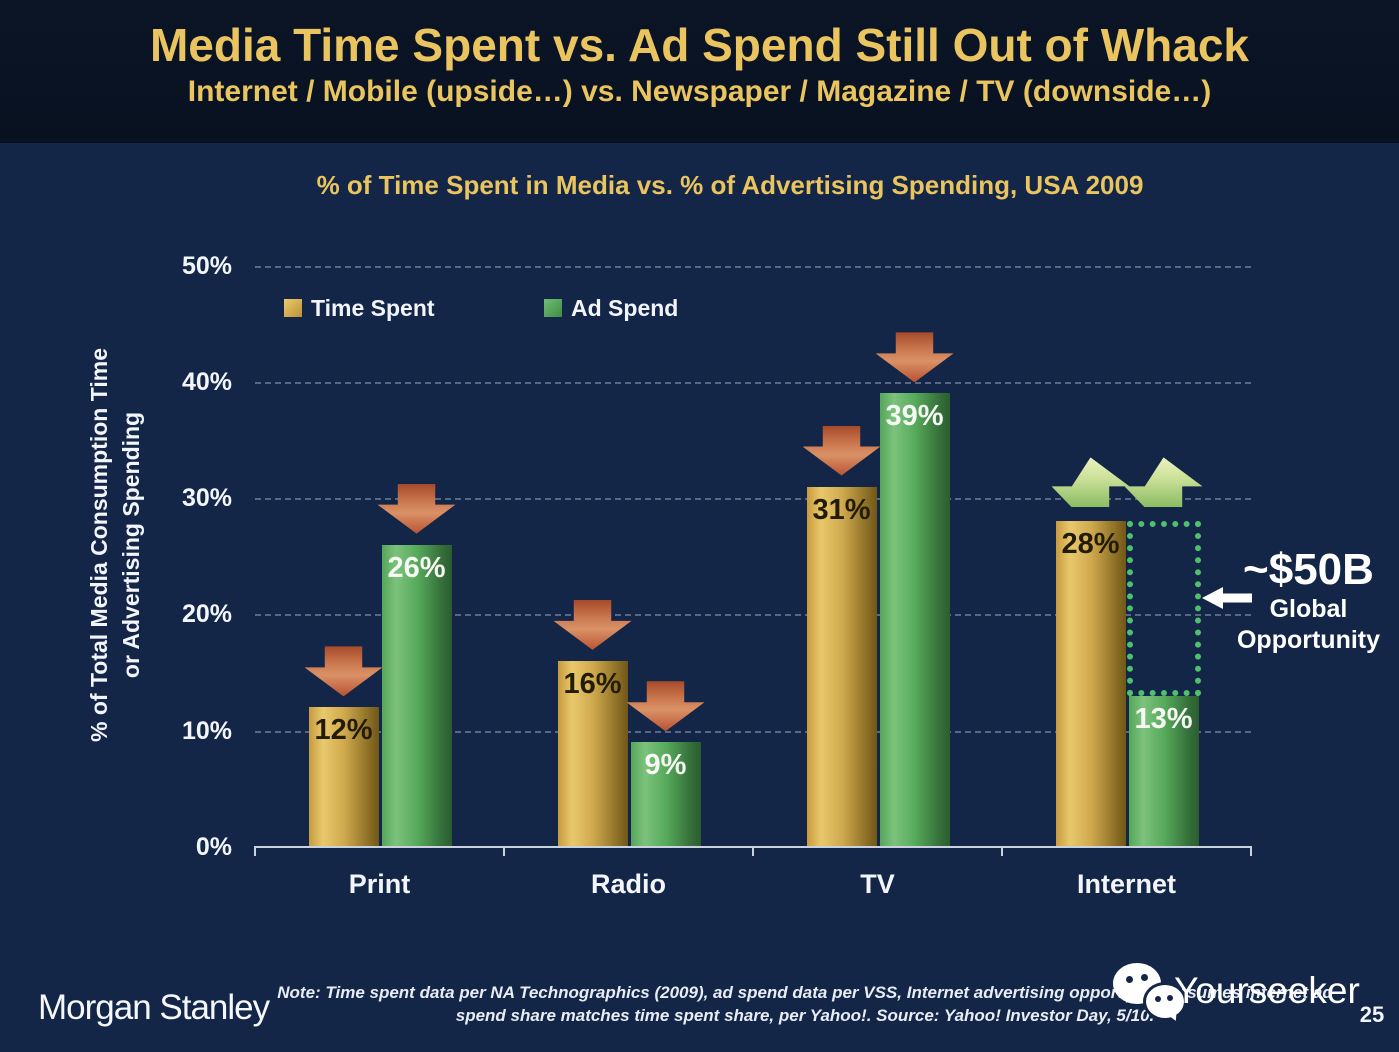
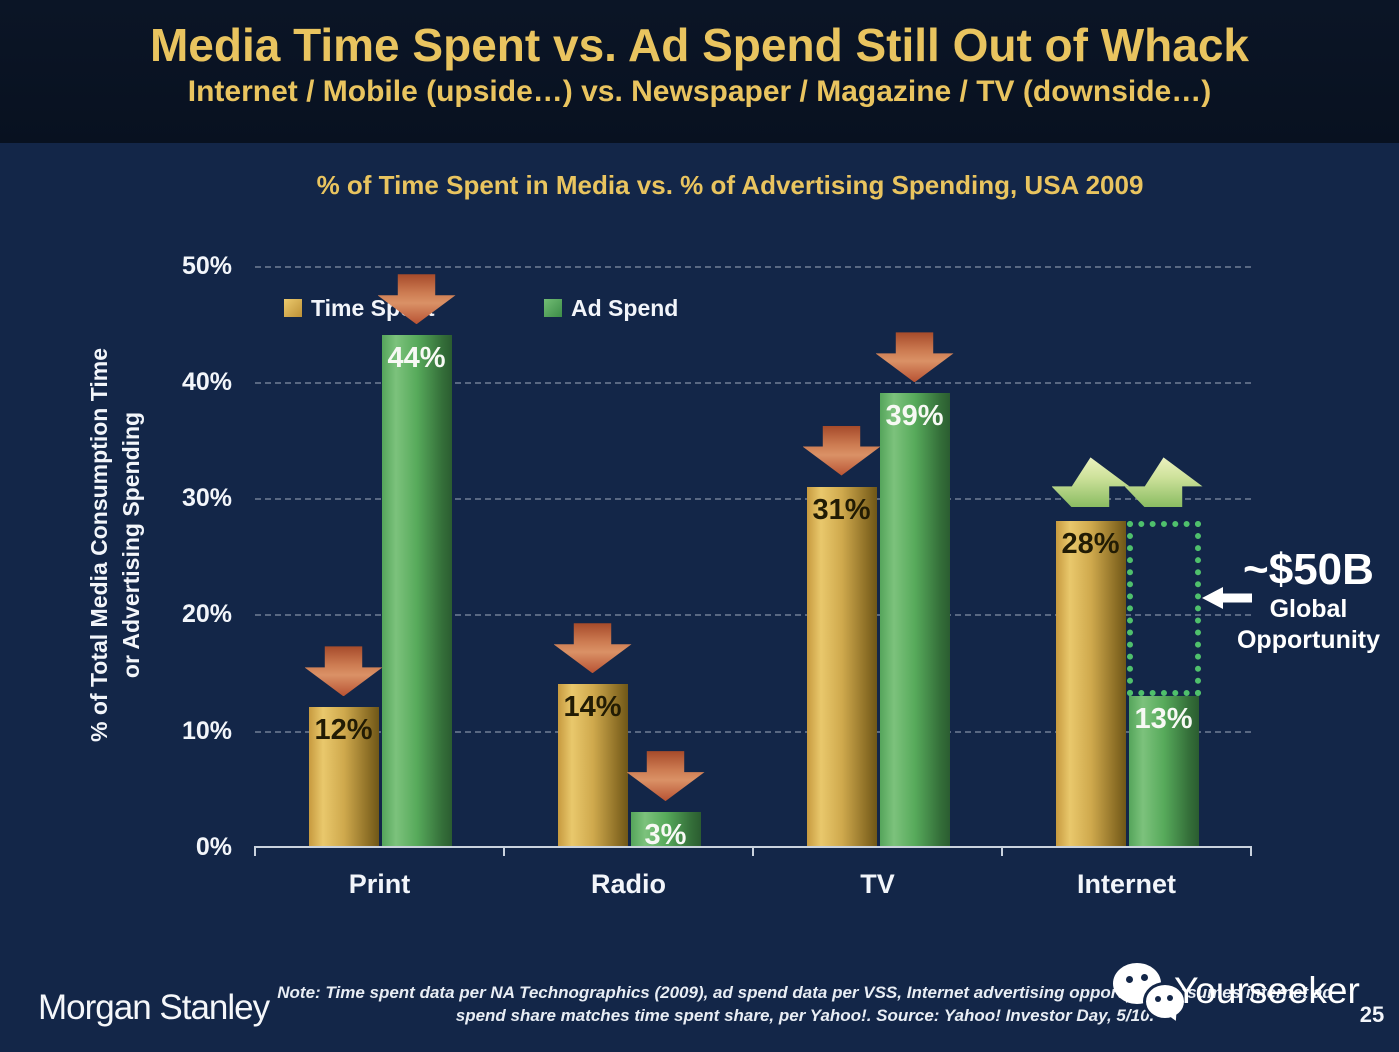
Ad Spend/Print: 26% -> 44%
Time Spent/Radio: 16% -> 14%
Ad Spend/Radio: 9% -> 3%
